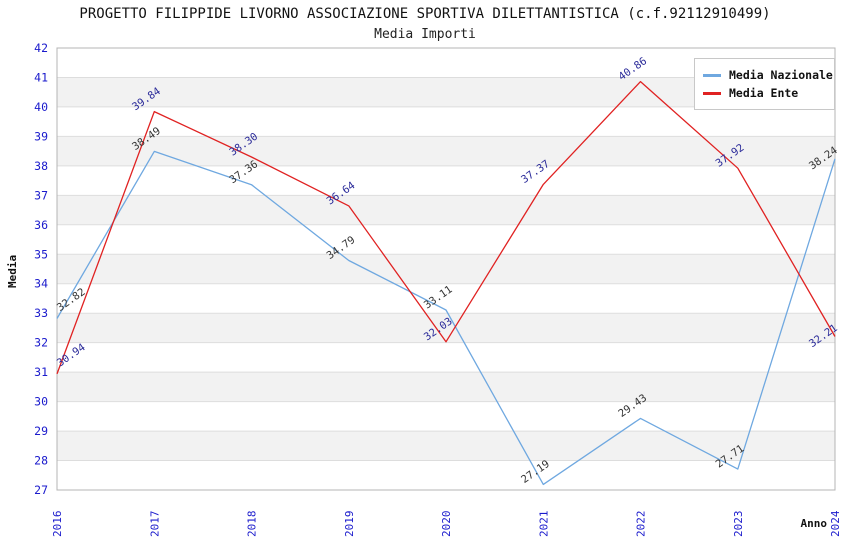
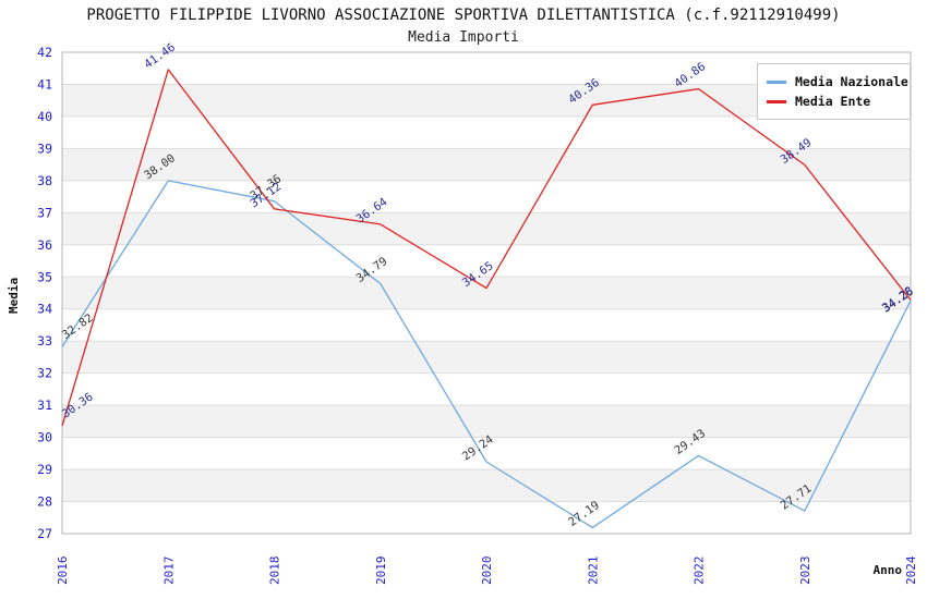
Media Ente/2016: 30.94 -> 30.36
Media Nazionale/2017: 38.49 -> 38.00
Media Ente/2017: 39.84 -> 41.46
Media Ente/2018: 38.30 -> 37.12
Media Nazionale/2020: 33.11 -> 29.24
Media Ente/2020: 32.03 -> 34.65
Media Ente/2021: 37.37 -> 40.36
Media Ente/2023: 37.92 -> 38.49
Media Nazionale/2024: 38.24 -> 34.26
Media Ente/2024: 32.21 -> 34.28
